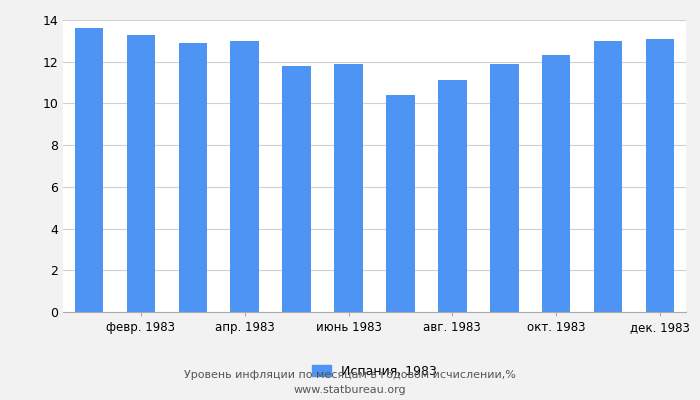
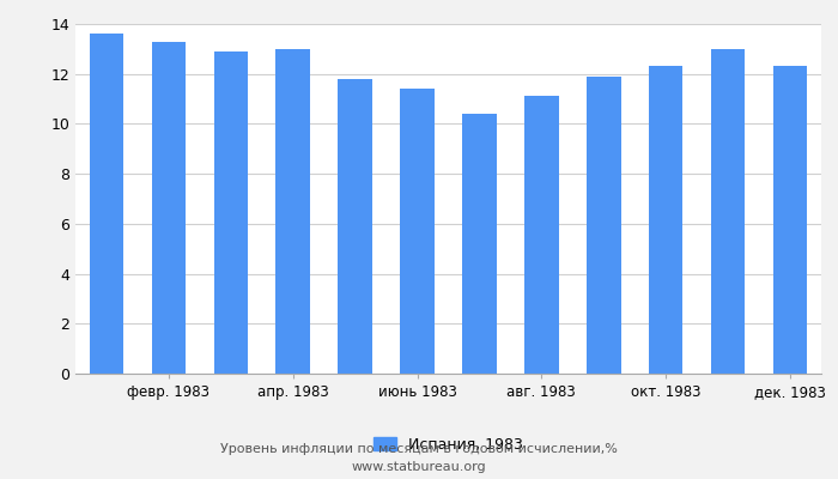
июнь 1983: 11.9 -> 11.4
дек. 1983: 13.1 -> 12.3
